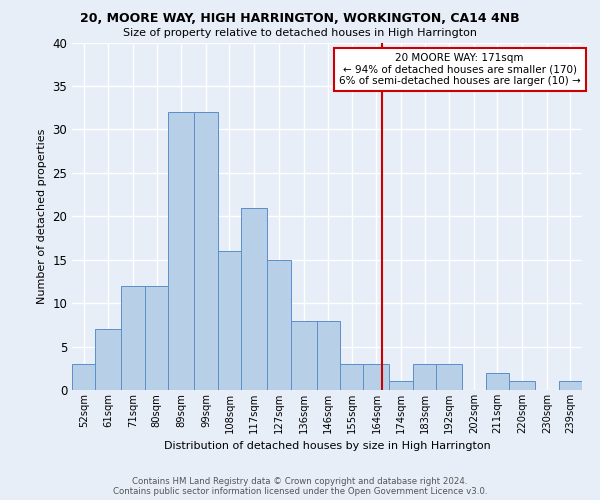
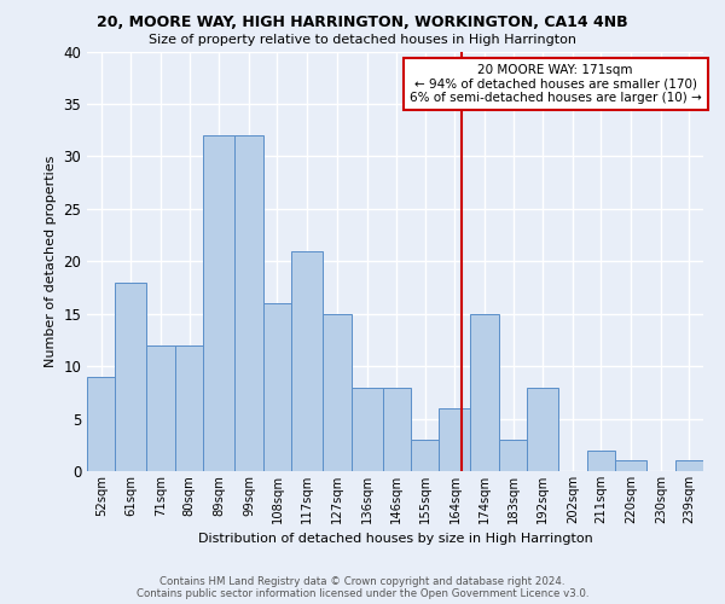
52sqm: 3 -> 9
61sqm: 7 -> 18
164sqm: 3 -> 6
174sqm: 1 -> 15
192sqm: 3 -> 8
